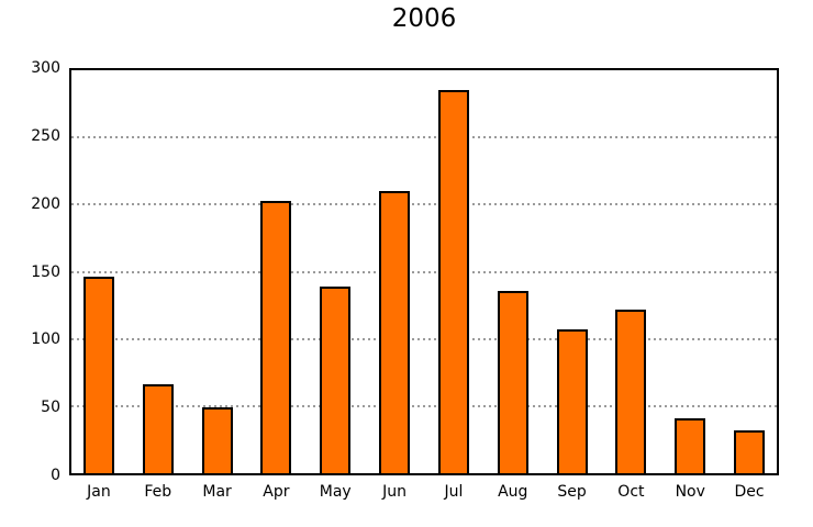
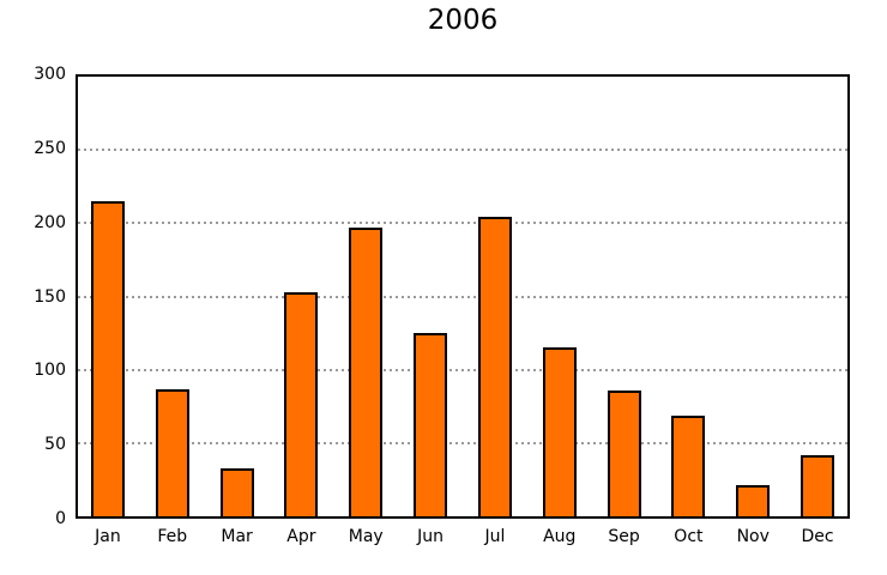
Jan: 146 -> 215
Feb: 66 -> 87
Mar: 49 -> 33
Apr: 203 -> 153
May: 139 -> 197
Jun: 210 -> 125
Jul: 285 -> 204
Aug: 136 -> 115
Sep: 107 -> 86
Oct: 122 -> 69
Nov: 41 -> 21
Dec: 32 -> 42
